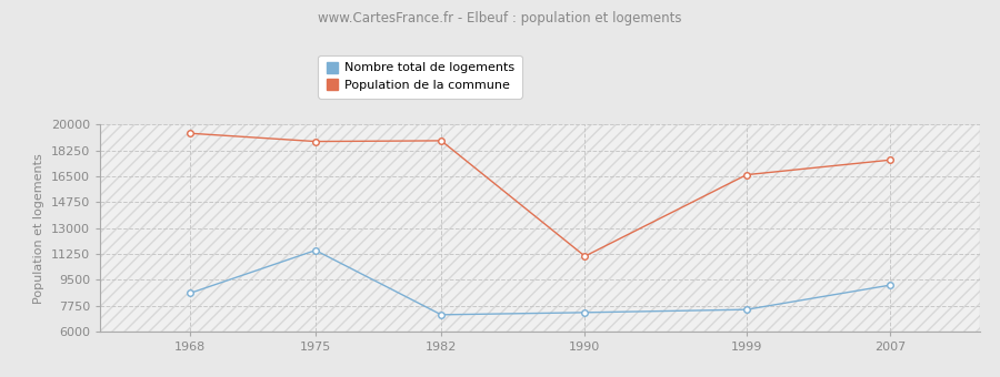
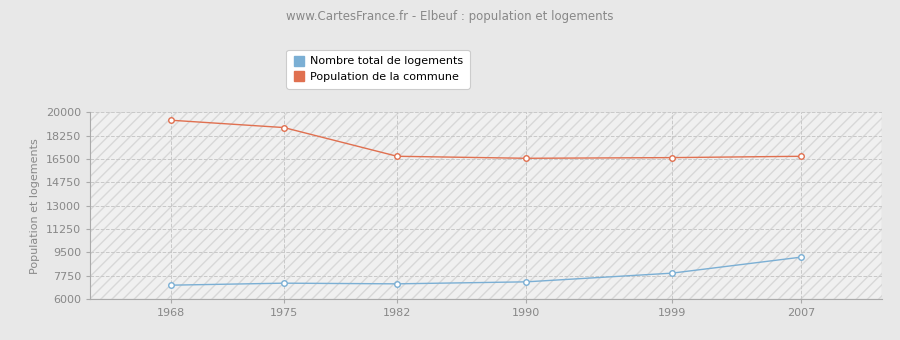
Nombre total de logements/1968: 8600 -> 7000
Nombre total de logements/1975: 11500 -> 7200
Population de la commune/1982: 18900 -> 16700
Population de la commune/1990: 11100 -> 16600
Nombre total de logements/1999: 7500 -> 8000
Population de la commune/2007: 17600 -> 16700
